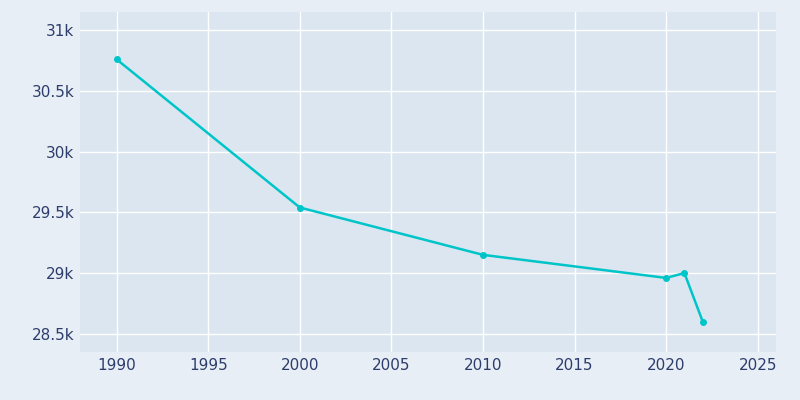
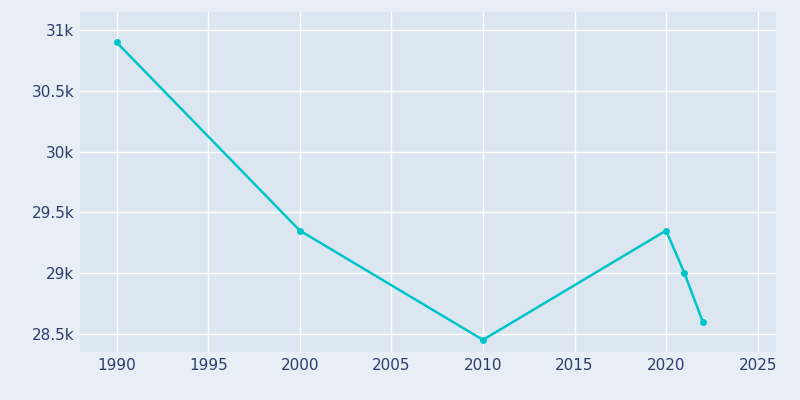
1990: 30.76k -> 30.90k
2000: 29.54k -> 29.35k
2010: 29.15k -> 28.45k
2020: 28.96k -> 29.35k
